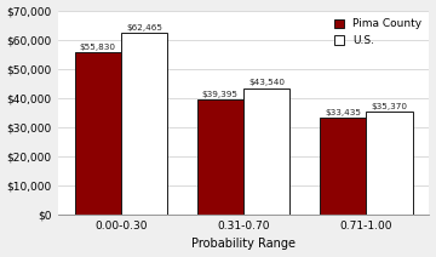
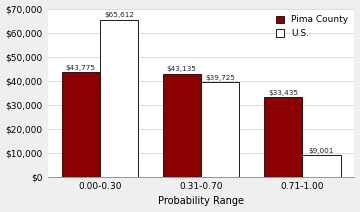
Pima County/0.00-0.30: $55,830 -> $43,775
U.S./0.00-0.30: $62,465 -> $65,612
Pima County/0.31-0.70: $39,395 -> $43,135
U.S./0.31-0.70: $43,540 -> $39,725
U.S./0.71-1.00: $35,370 -> $9,001
